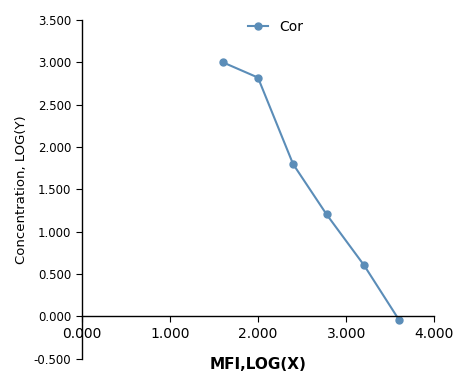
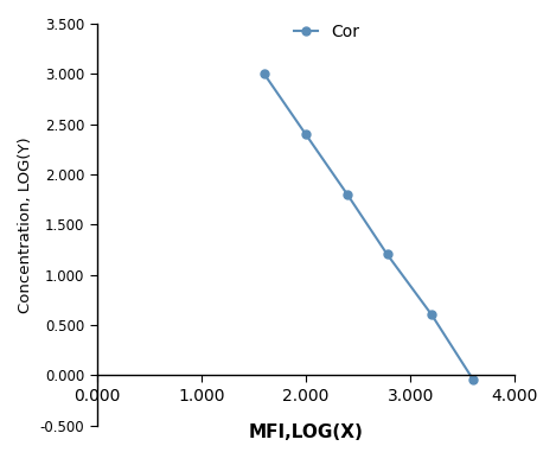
2.000: 2.82 -> 2.40
